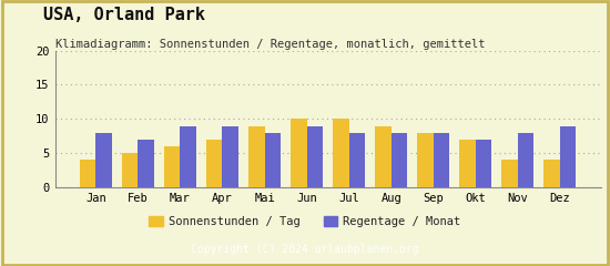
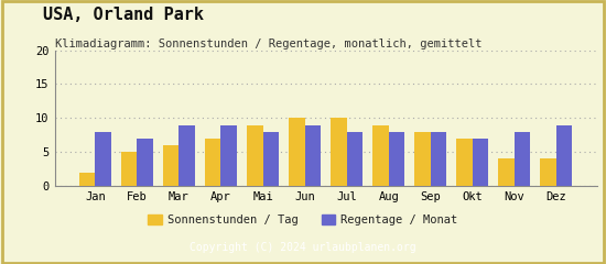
Sonnenstunden / Tag/Jan: 4 -> 2
